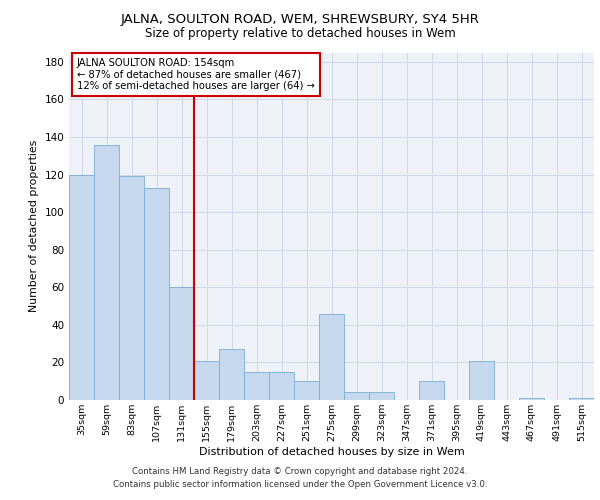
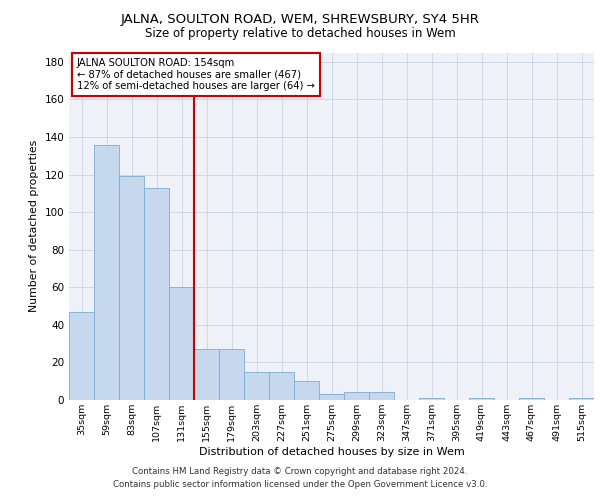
35sqm: 120 -> 47
155sqm: 21 -> 27
275sqm: 46 -> 3
371sqm: 10 -> 1
419sqm: 21 -> 1
